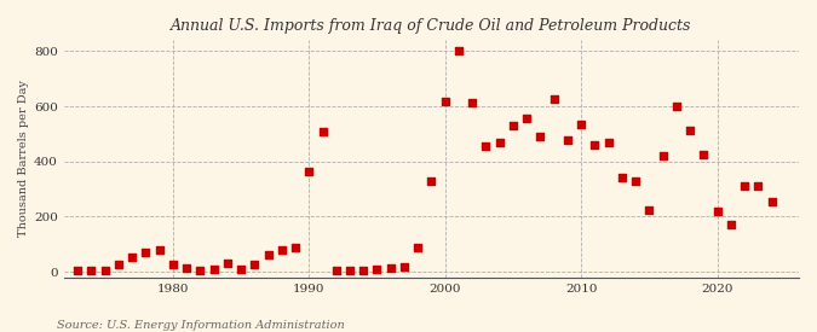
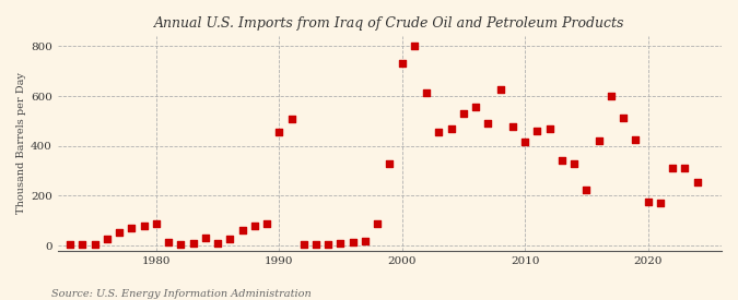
1980: 25 -> 90
1990: 365 -> 455
2000: 620 -> 730
2010: 535 -> 415
2020: 220 -> 175
